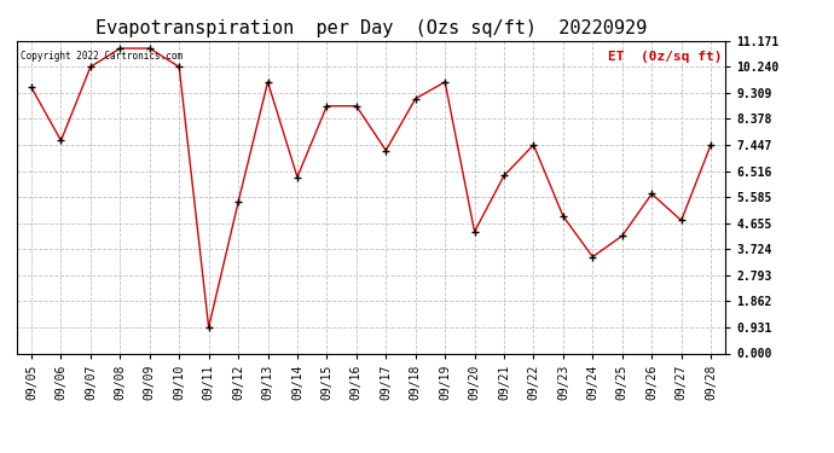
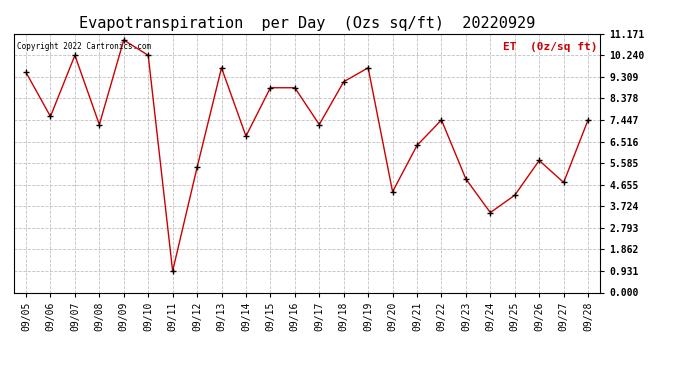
09/08: 10.90 -> 7.25
09/14: 6.30 -> 6.75
